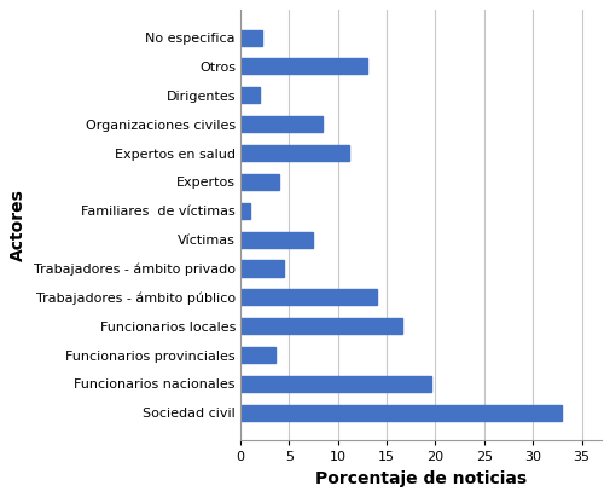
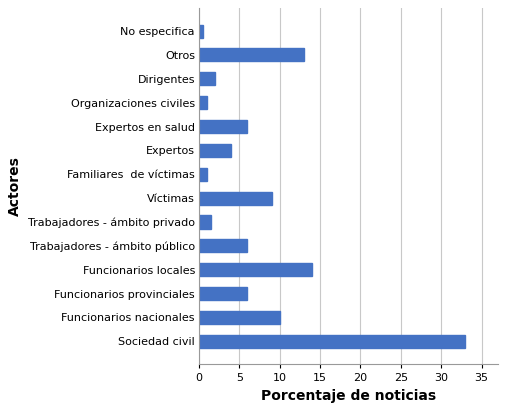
No especifica: 2.2 -> 0.5
Organizaciones civiles: 8.4 -> 1.0
Expertos en salud: 11.2 -> 6.0
Víctimas: 7.4 -> 9.0
Trabajadores - ámbito privado: 4.4 -> 1.5
Trabajadores - ámbito público: 14.0 -> 6.0
Funcionarios locales: 16.6 -> 14.0
Funcionarios provinciales: 3.6 -> 6.0
Funcionarios nacionales: 19.6 -> 10.0
